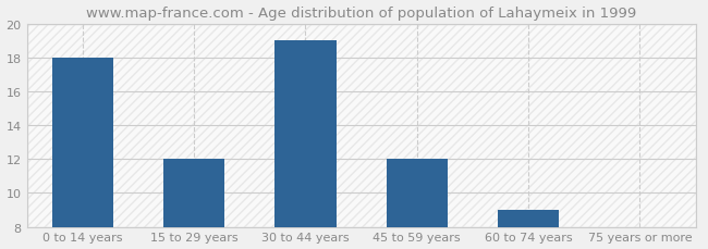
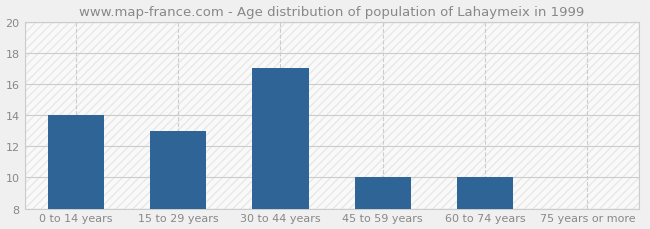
0 to 14 years: 18 -> 14
15 to 29 years: 12 -> 13
30 to 44 years: 19 -> 17
45 to 59 years: 12 -> 10
60 to 74 years: 9 -> 10
